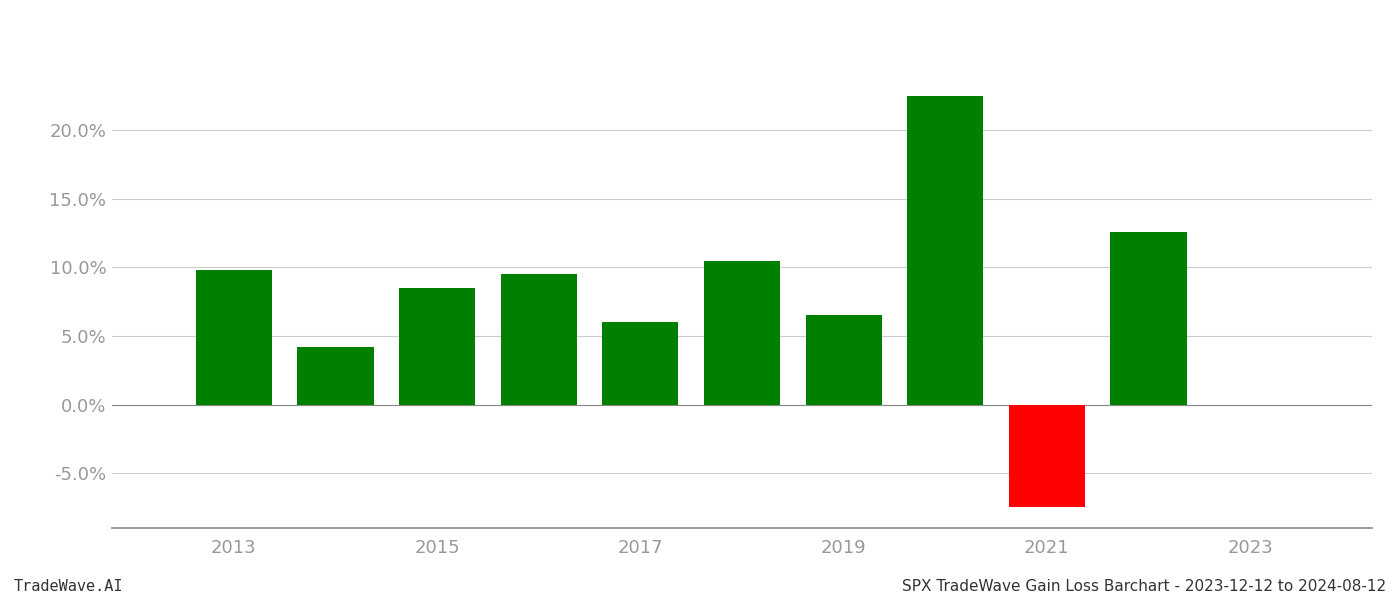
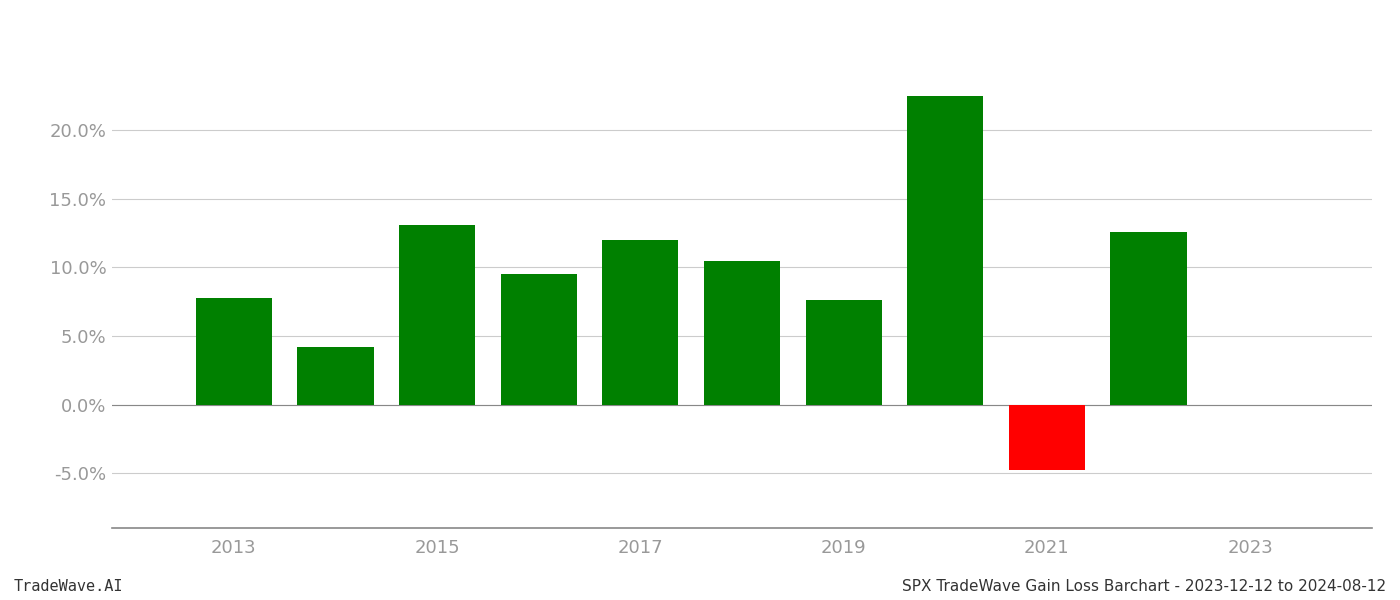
2013: 9.8% -> 7.8%
2015: 8.5% -> 13.1%
2017: 6.0% -> 12.0%
2019: 6.5% -> 7.6%
2021: -7.5% -> -4.8%
